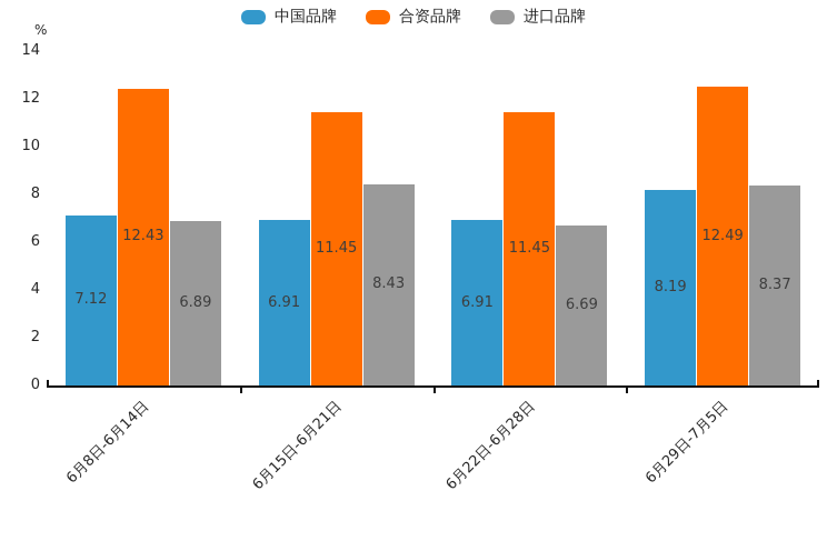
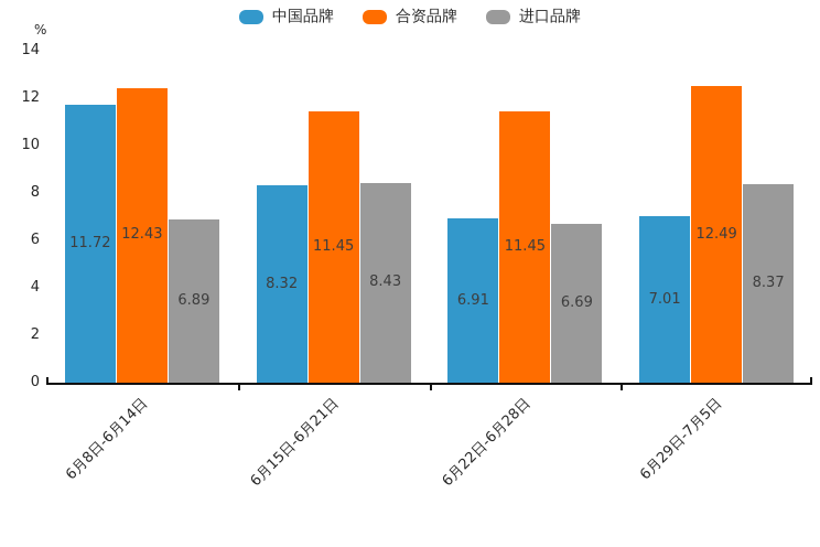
中国品牌/6月8日-6月14日: 7.12 -> 11.72
中国品牌/6月15日-6月21日: 6.91 -> 8.32
中国品牌/6月29日-7月5日: 8.19 -> 7.01
